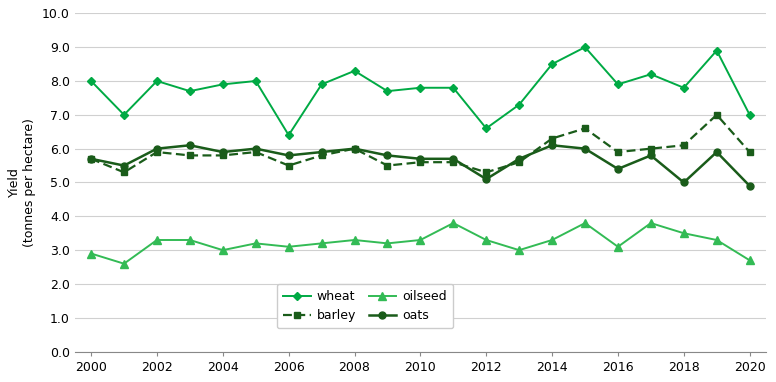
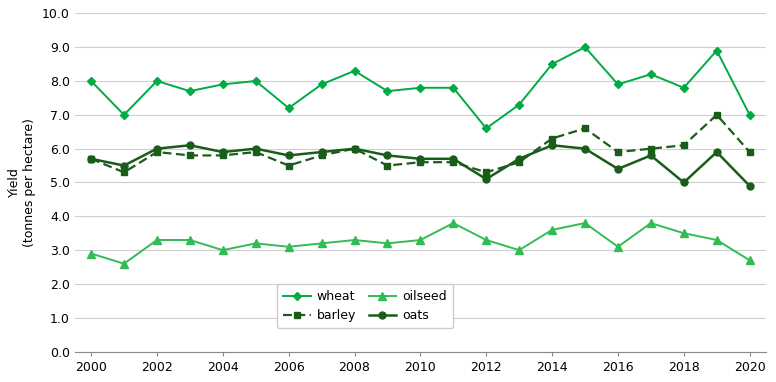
wheat/2006: 6.4 -> 7.2
oilseed/2014: 3.3 -> 3.6
